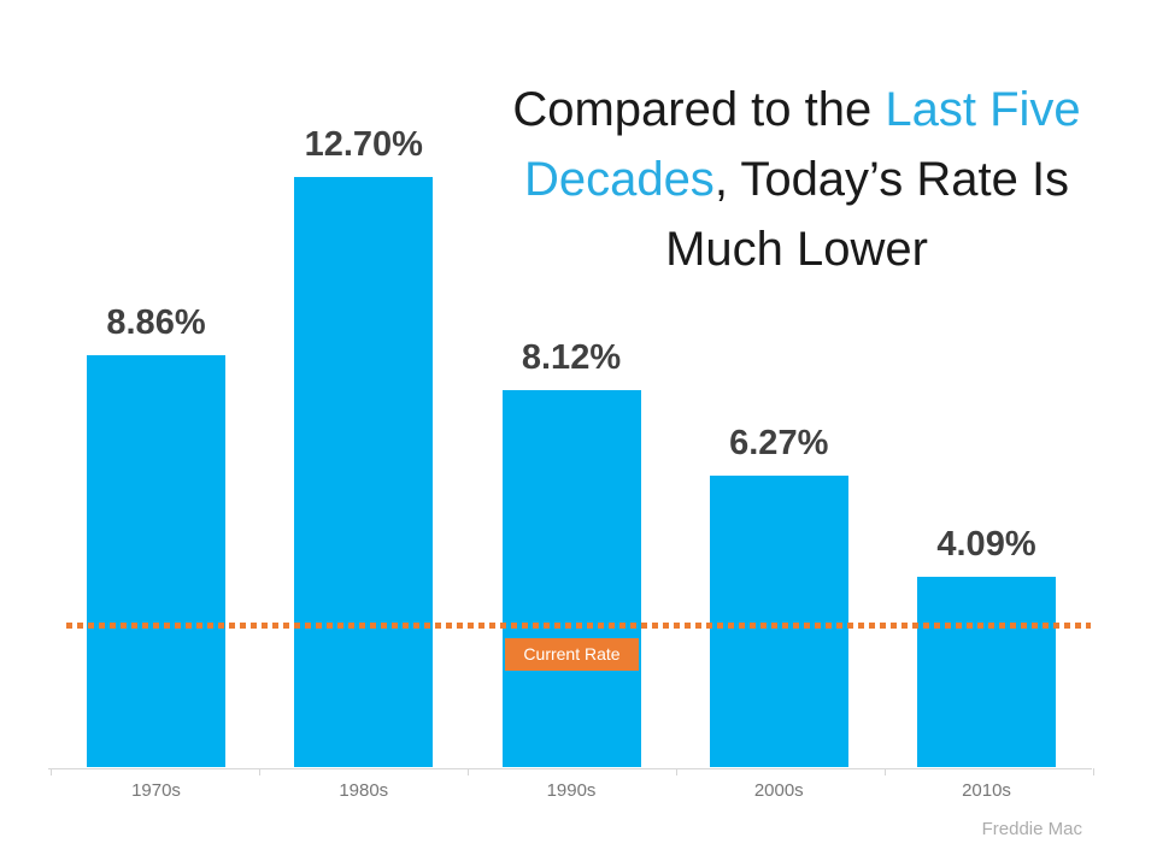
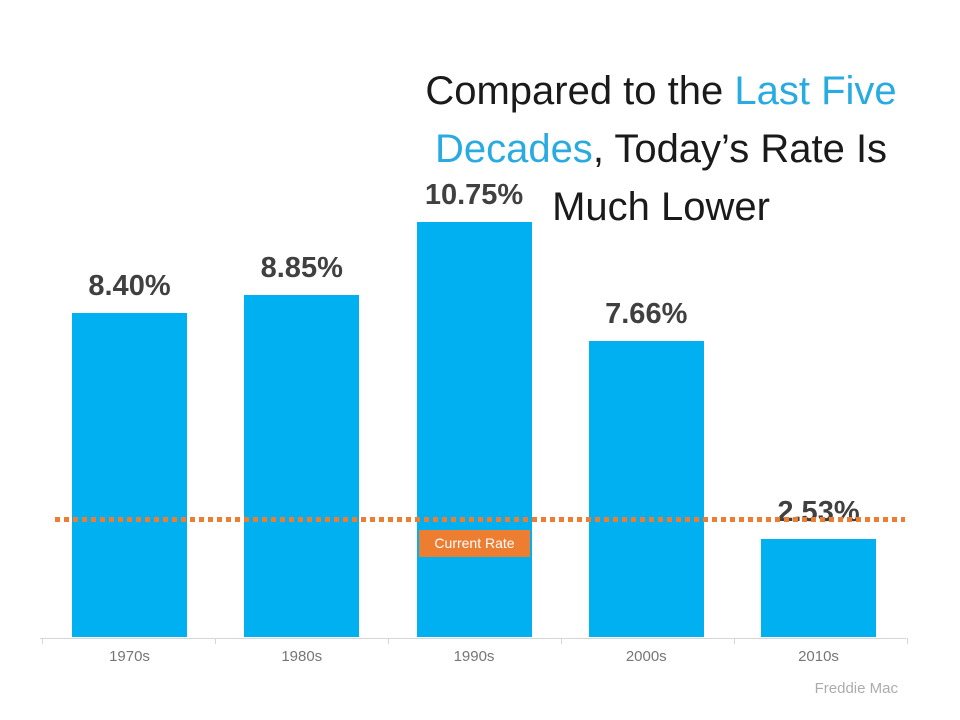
1970s: 8.86% -> 8.40%
1980s: 12.70% -> 8.85%
1990s: 8.12% -> 10.75%
2000s: 6.27% -> 7.66%
2010s: 4.09% -> 2.53%
